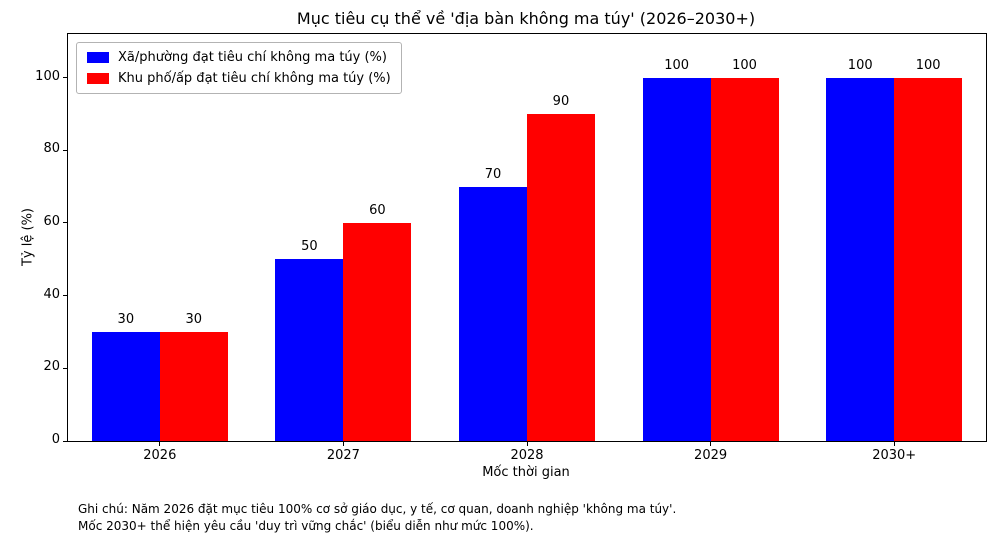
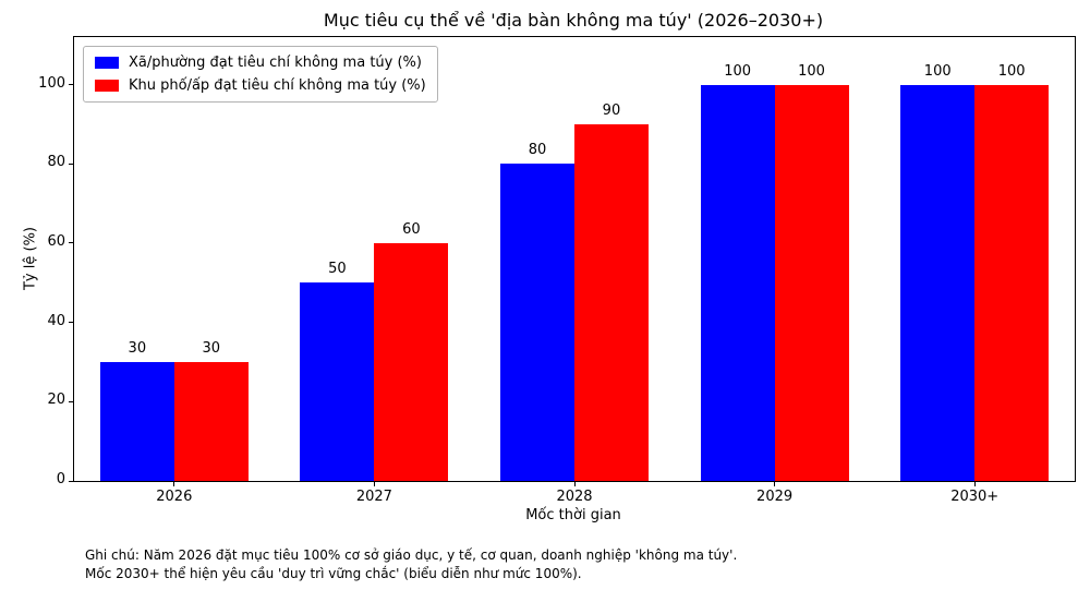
Xã/phường đạt tiêu chí không ma túy (%)/2028: 70 -> 80
